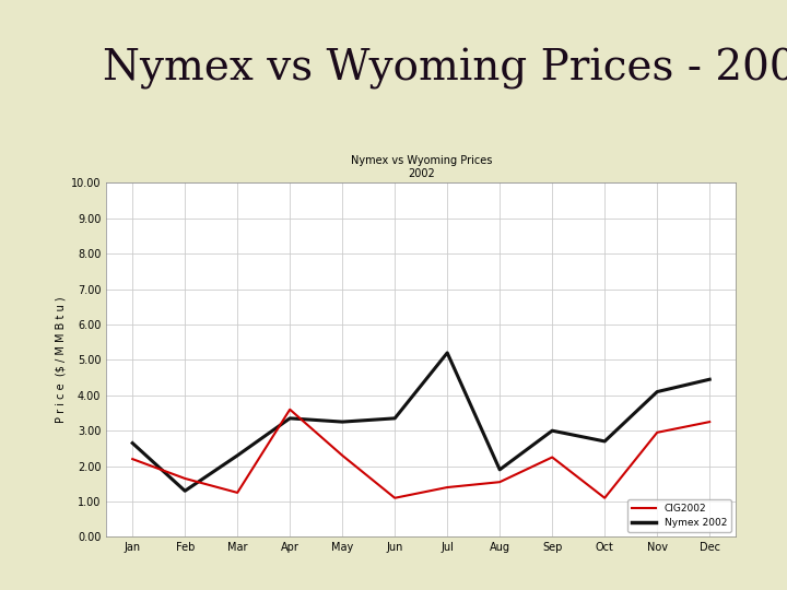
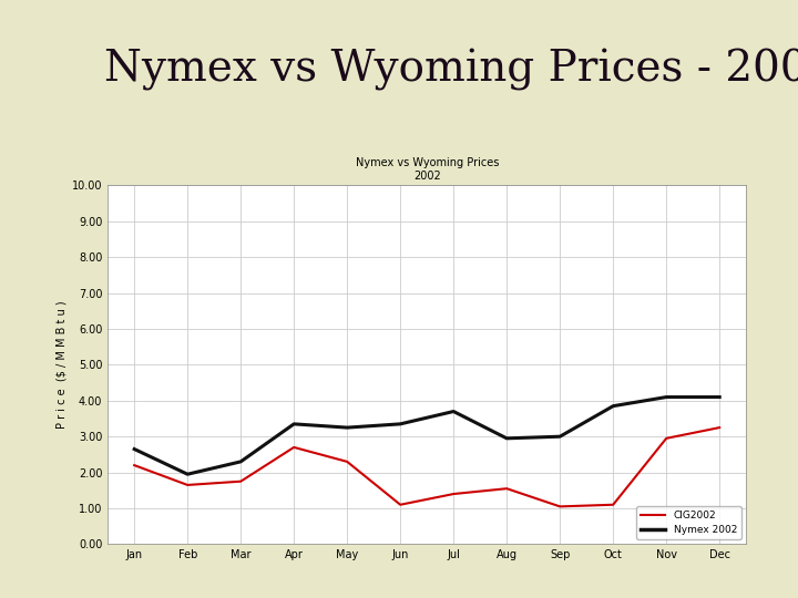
Nymex 2002/Feb: 1.30 -> 1.95
CIG2002/Mar: 1.25 -> 1.75
CIG2002/Apr: 3.60 -> 2.70
Nymex 2002/Jul: 5.20 -> 3.70
Nymex 2002/Aug: 1.90 -> 2.95
CIG2002/Sep: 2.25 -> 1.05
Nymex 2002/Oct: 2.70 -> 3.85
Nymex 2002/Dec: 4.45 -> 4.10
